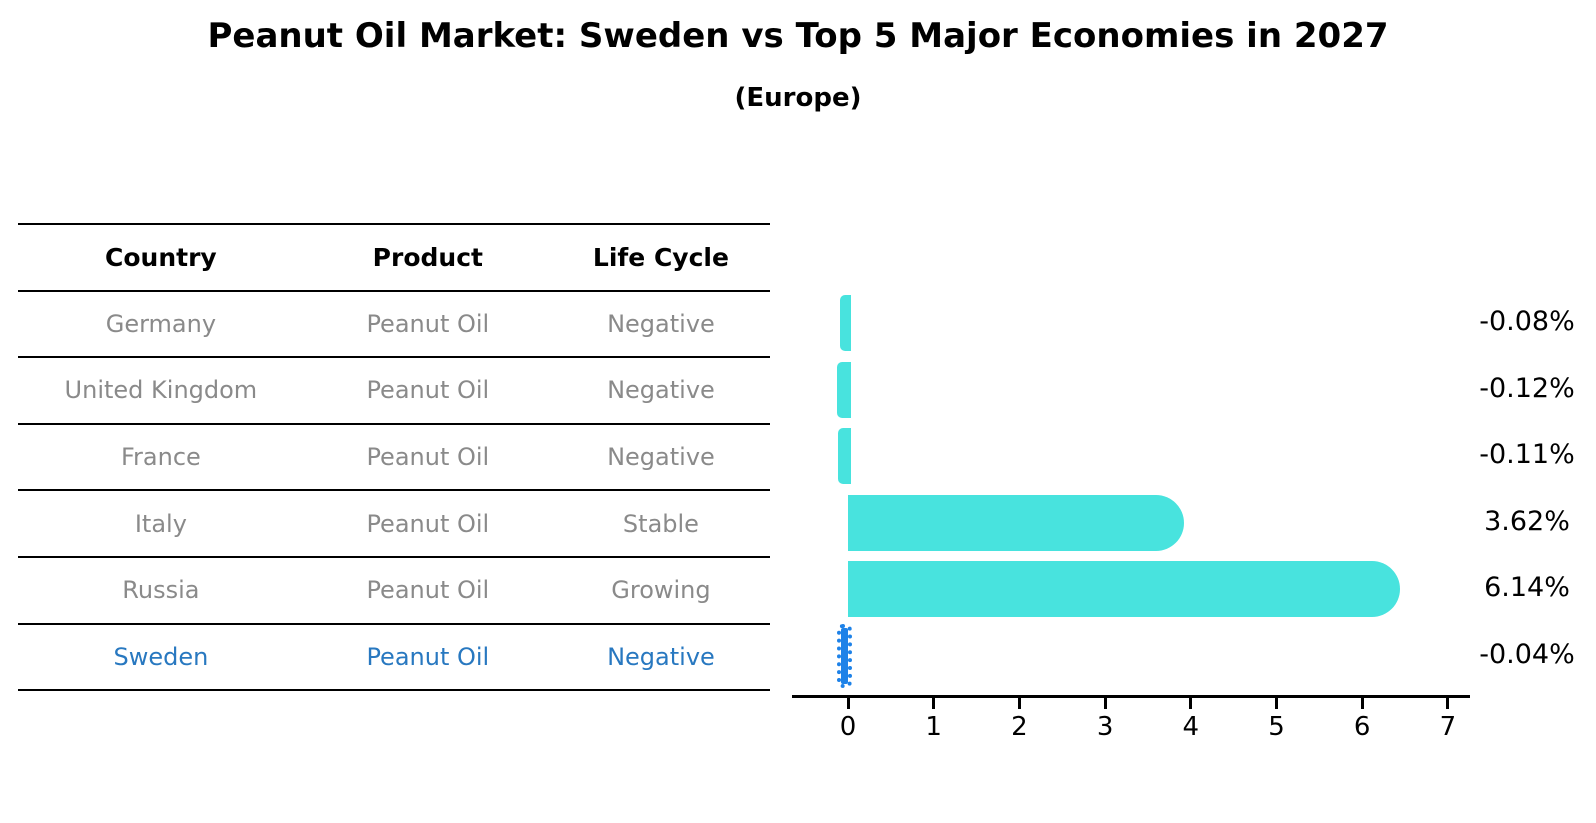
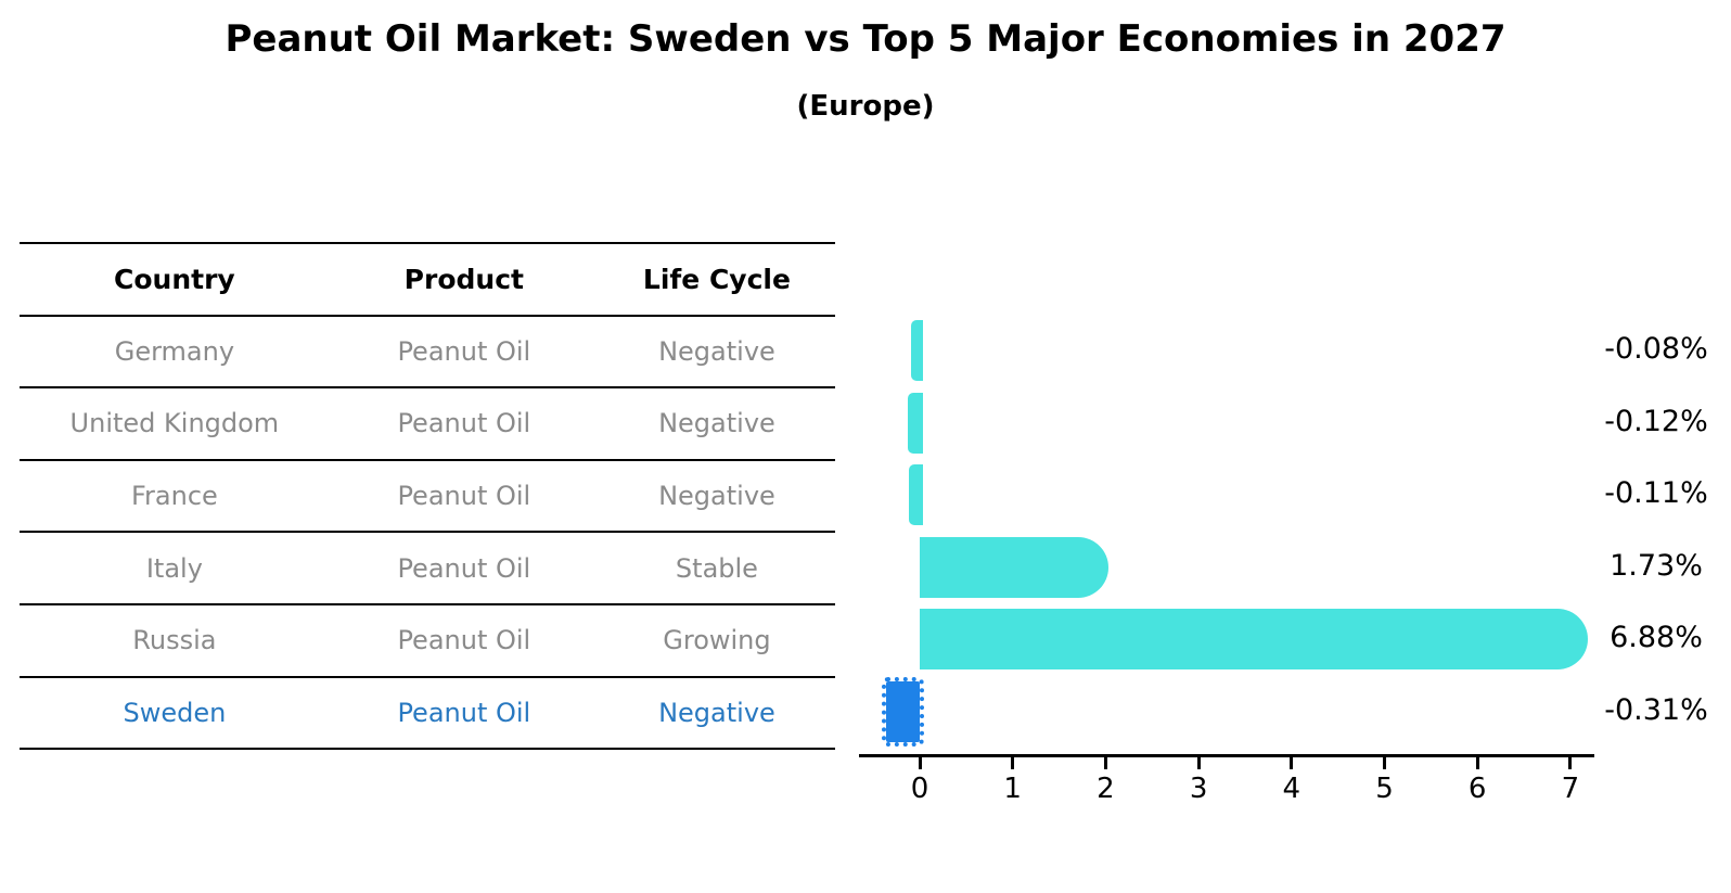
Italy: 3.62% -> 1.73%
Russia: 6.14% -> 6.88%
Sweden: -0.04% -> -0.31%
